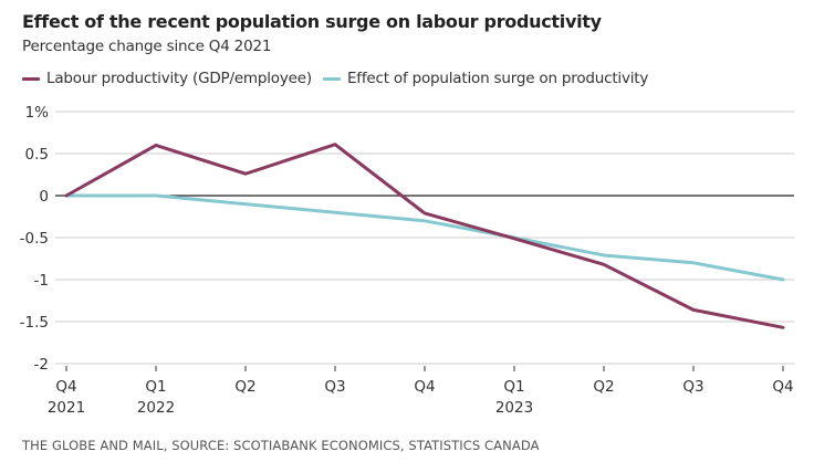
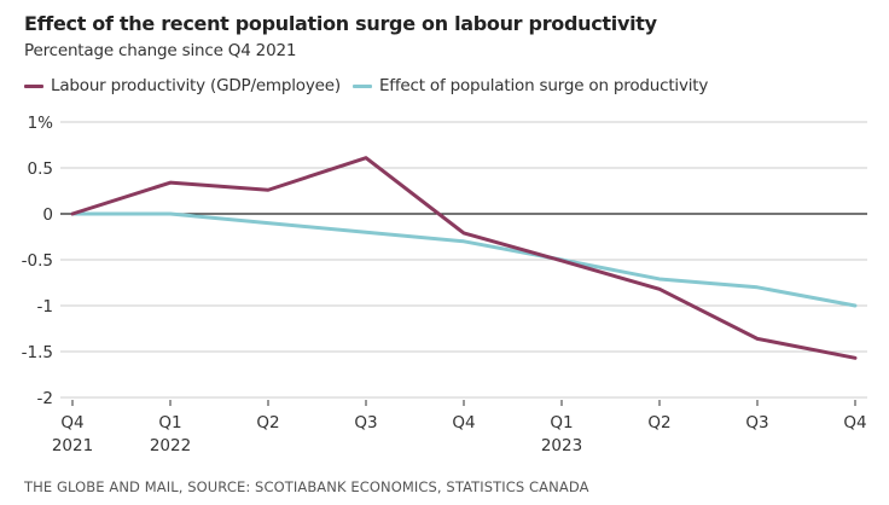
Labour productivity (GDP/employee)/Q1 2022: 0.6% -> 0.3%
